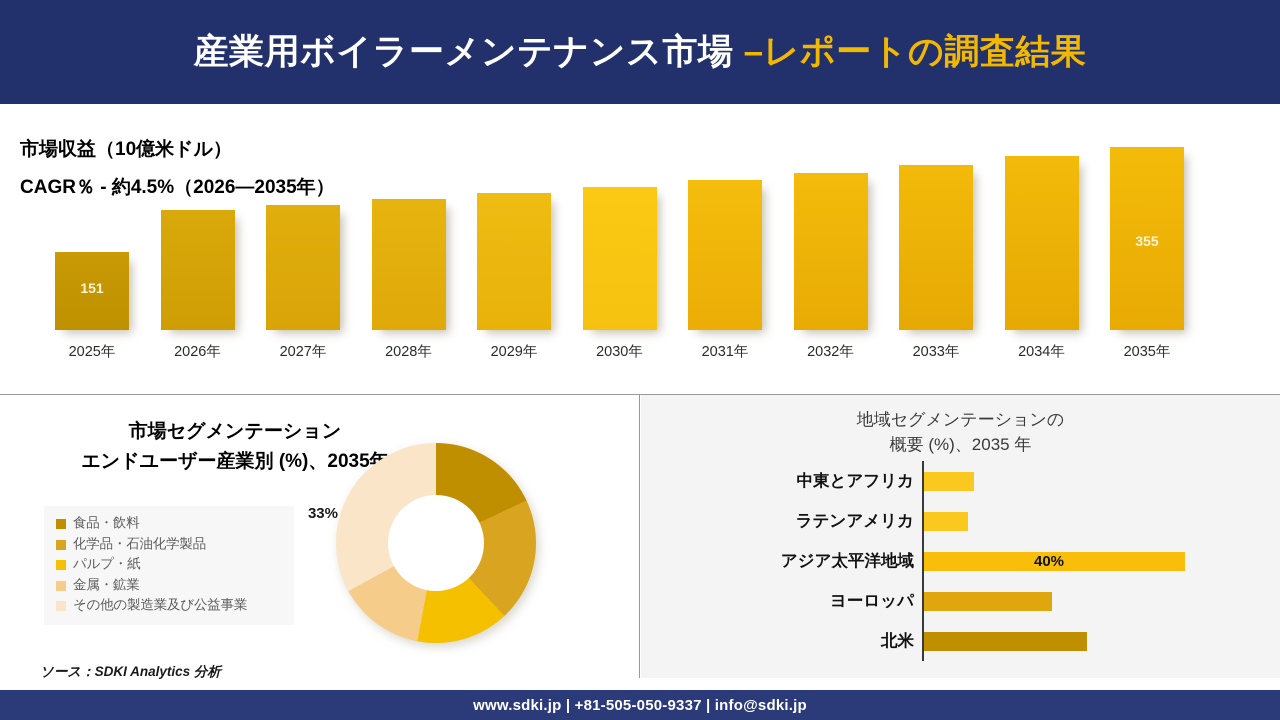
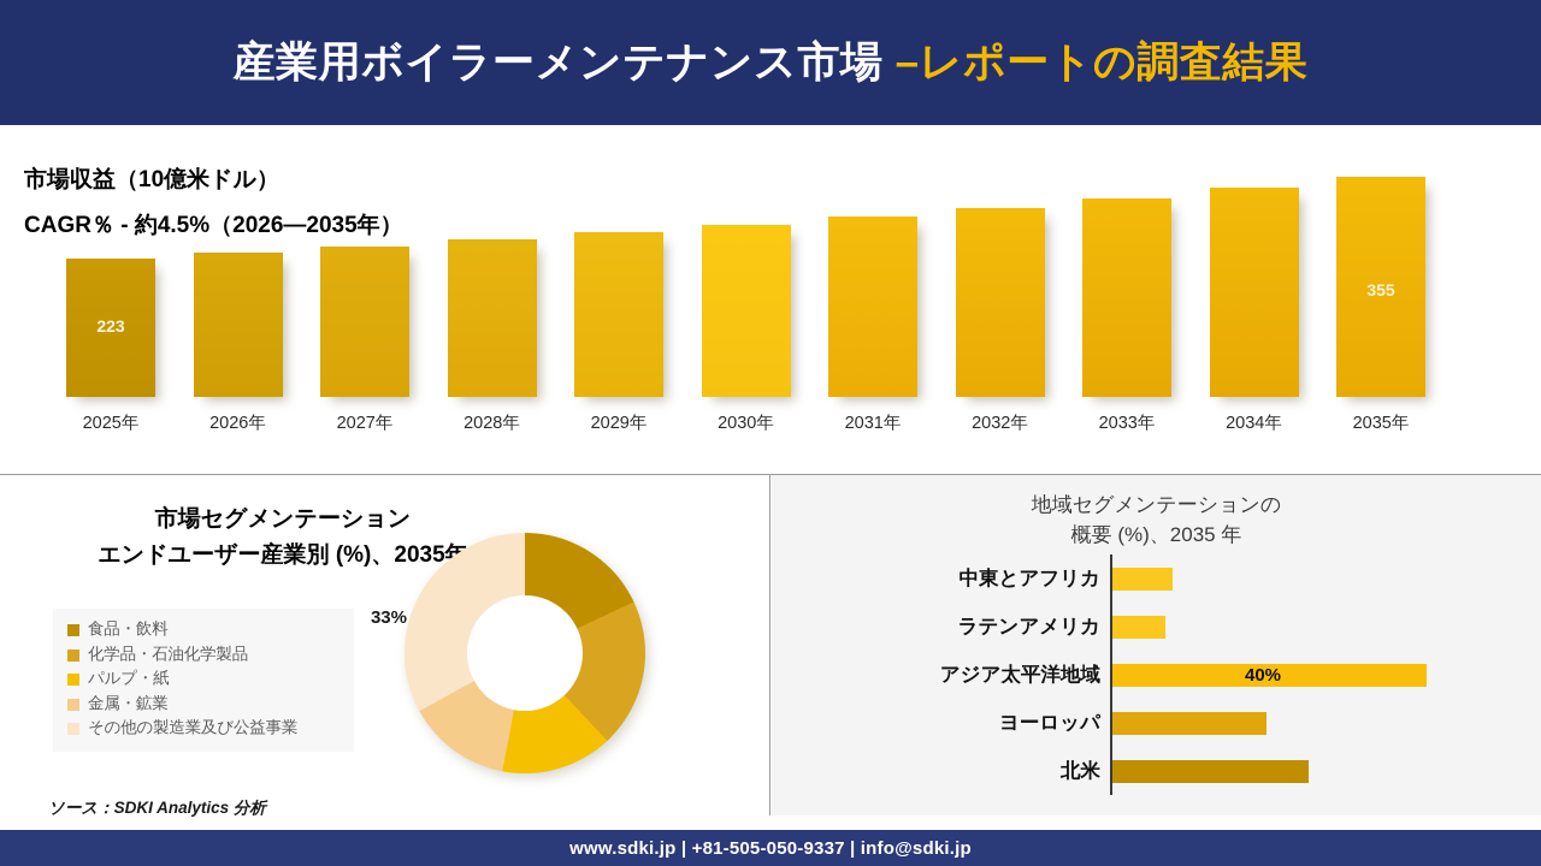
市場収益（10億米ドル）/2025年: 151 -> 223
